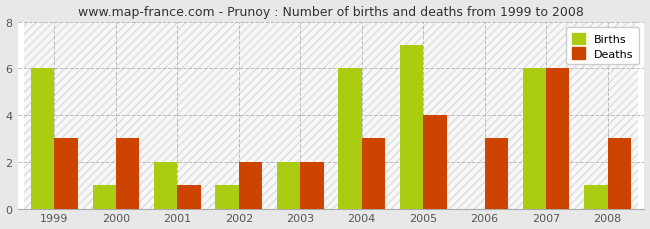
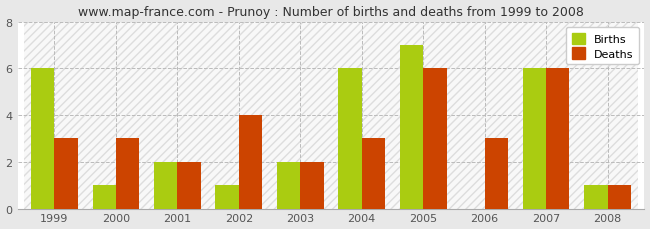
Deaths/2001: 1 -> 2
Deaths/2002: 2 -> 4
Deaths/2005: 4 -> 6
Deaths/2008: 3 -> 1
